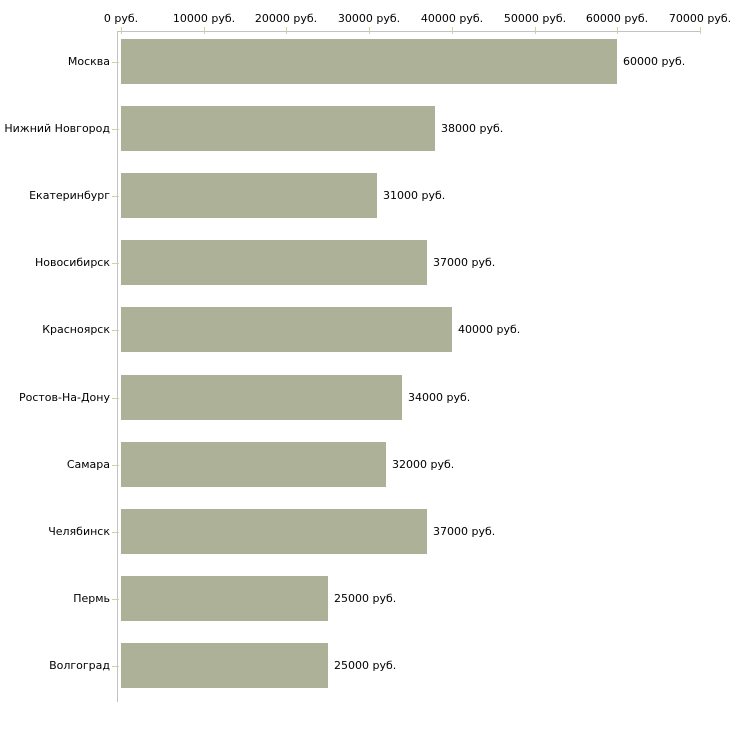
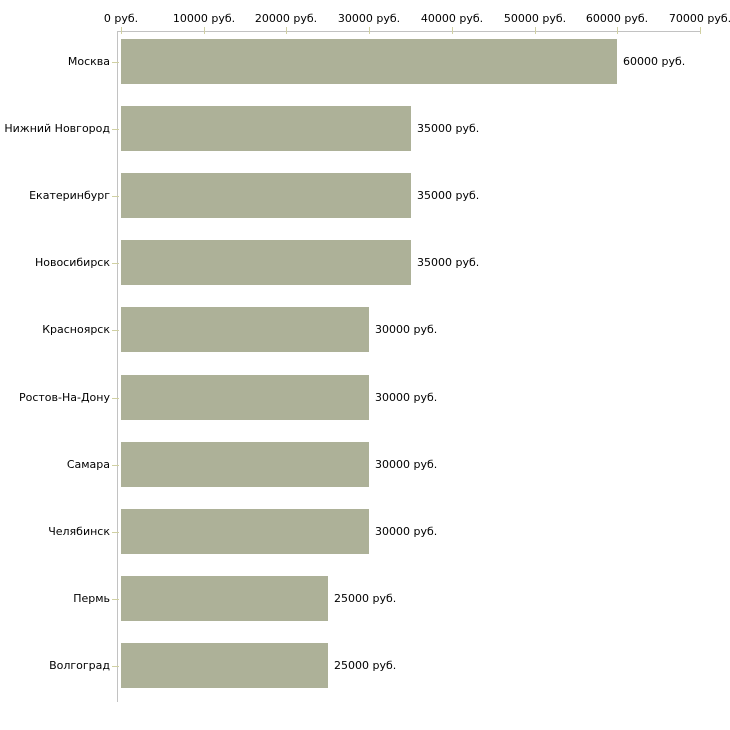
Нижний Новгород: 38000 -> 35000
Екатеринбург: 31000 -> 35000
Новосибирск: 37000 -> 35000
Красноярск: 40000 -> 30000
Ростов-На-Дону: 34000 -> 30000
Самара: 32000 -> 30000
Челябинск: 37000 -> 30000
